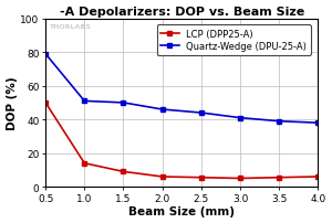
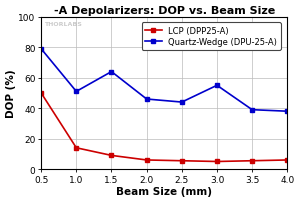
Quartz-Wedge (DPU-25-A)/1.5: 50 -> 64
Quartz-Wedge (DPU-25-A)/3.0: 41 -> 55
